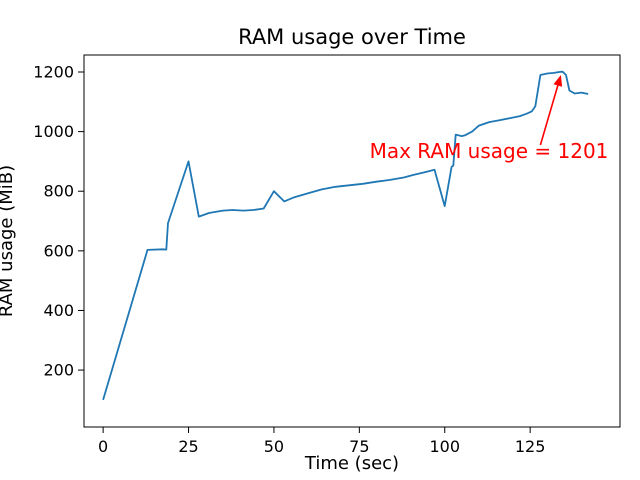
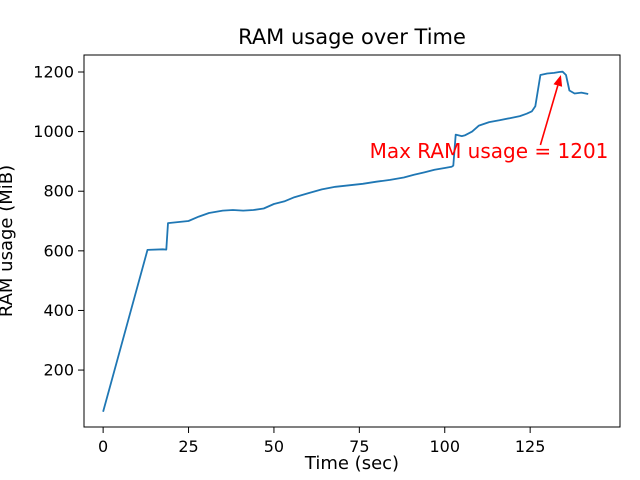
0: 100 -> 60
25: 900 -> 700
50: 800 -> 760
100: 750 -> 880
